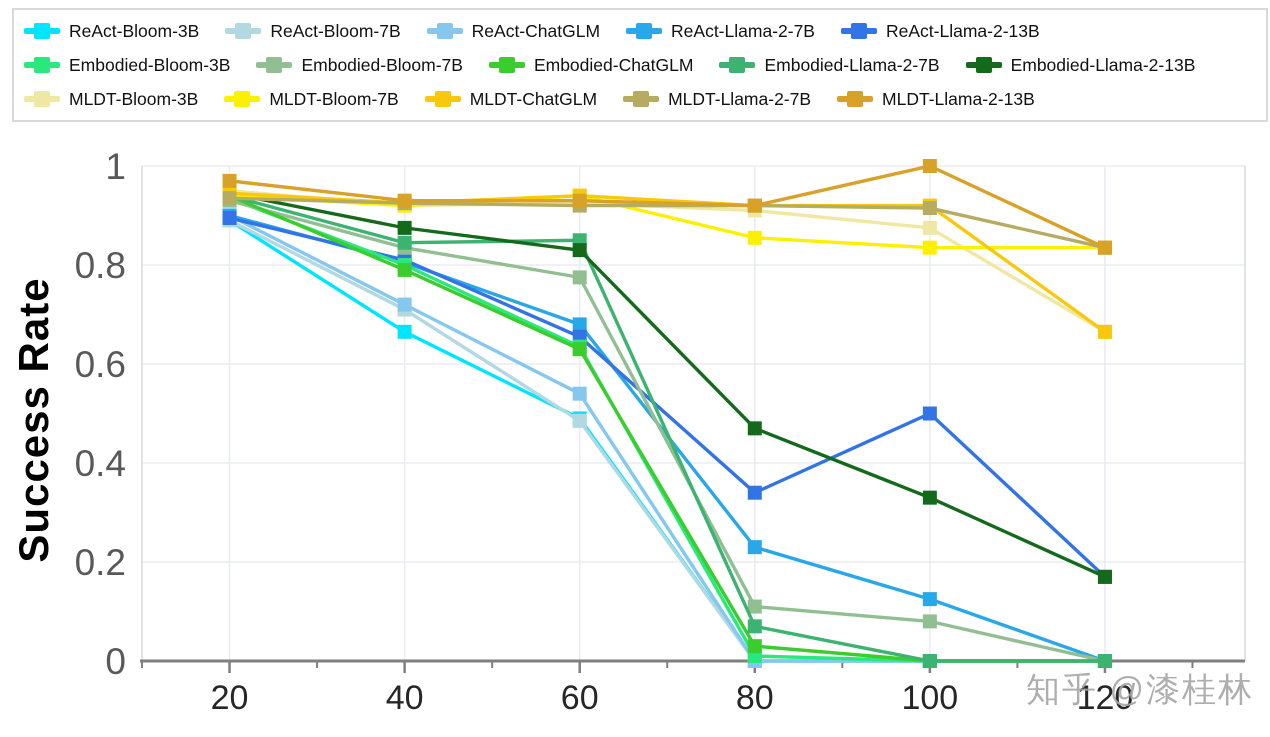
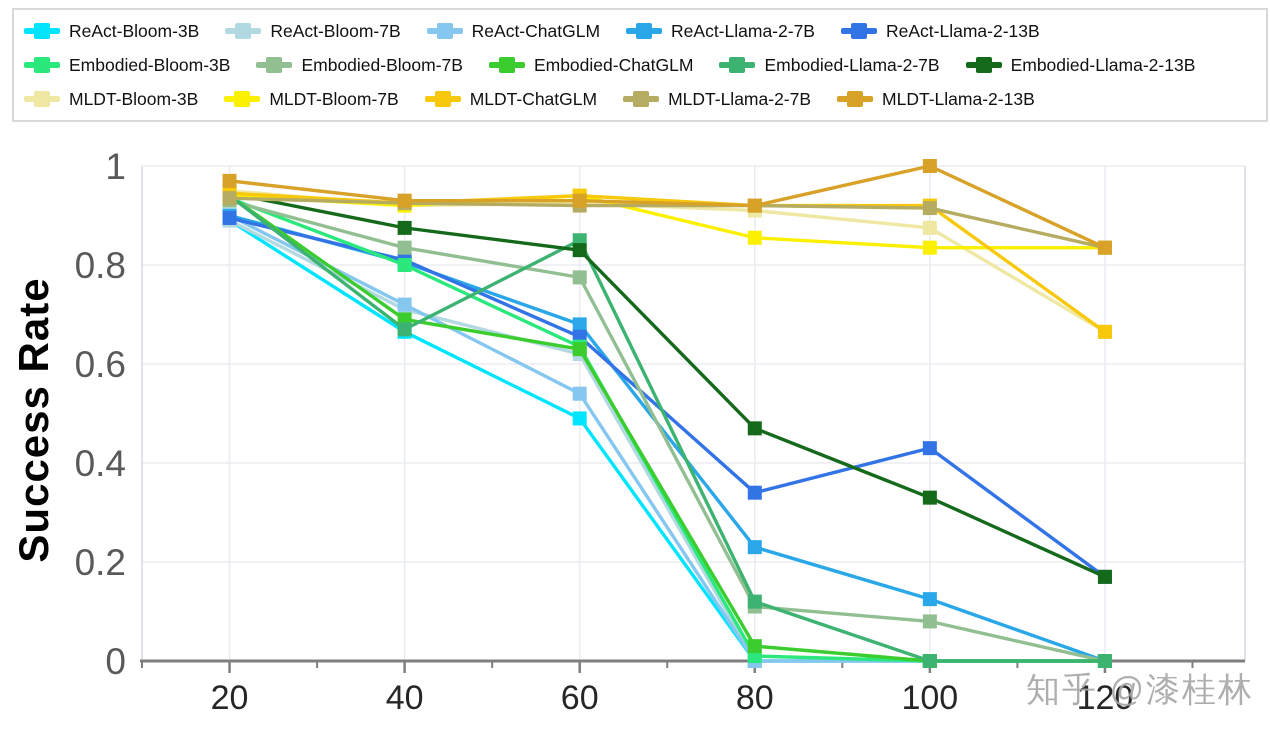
Embodied-ChatGLM/40: 0.79 -> 0.69
Embodied-Llama-2-7B/40: 0.84 -> 0.67
ReAct-Bloom-7B/60: 0.48 -> 0.62
Embodied-Llama-2-7B/80: 0.07 -> 0.12
ReAct-Llama-2-13B/100: 0.50 -> 0.43
